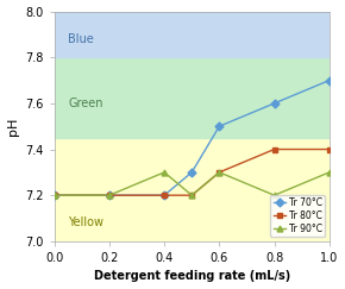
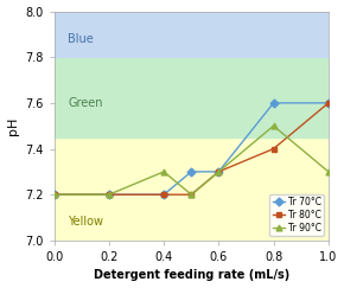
Tr 70°C/0.6: 7.5 -> 7.3
Tr 90°C/0.8: 7.2 -> 7.5
Tr 70°C/1.0: 7.7 -> 7.6
Tr 80°C/1.0: 7.4 -> 7.6
